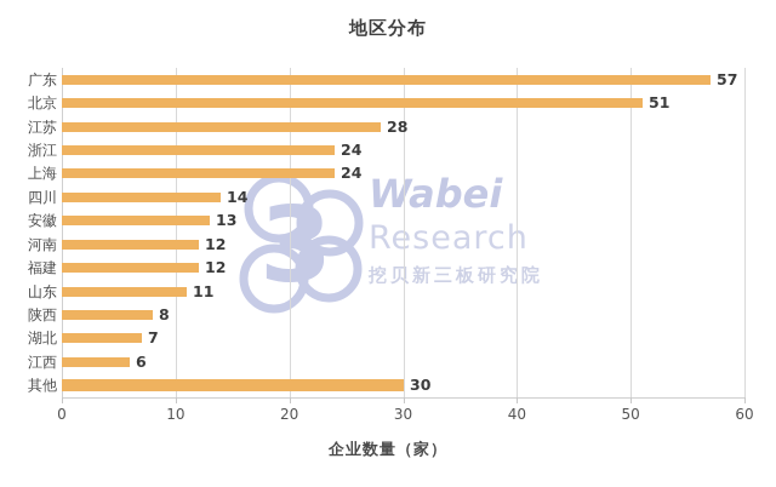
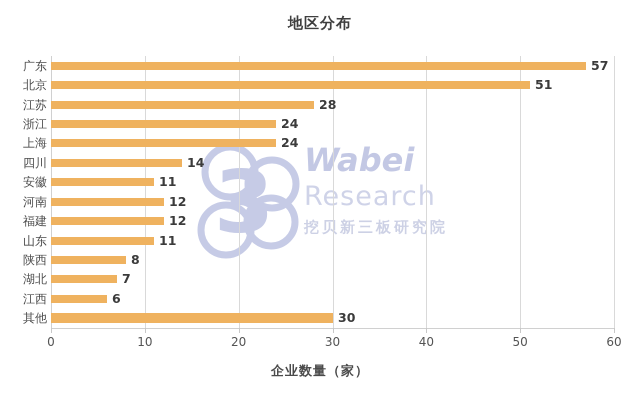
安徽: 13 -> 11
